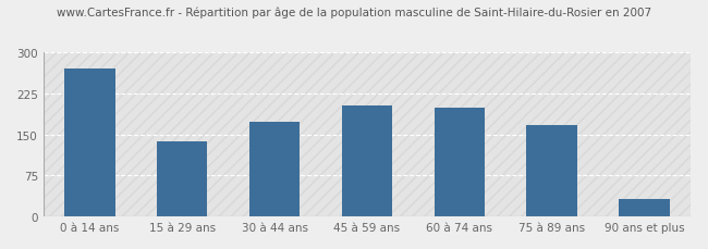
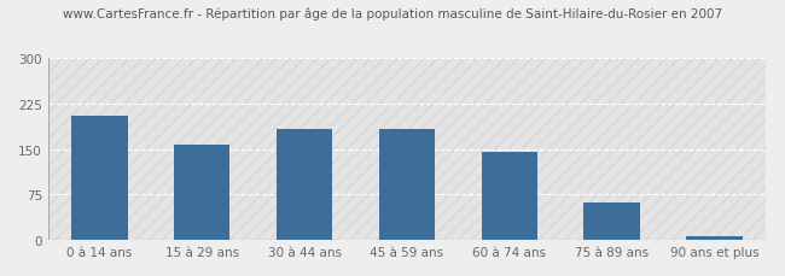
0 à 14 ans: 270 -> 205
15 à 29 ans: 138 -> 157
30 à 44 ans: 172 -> 183
45 à 59 ans: 202 -> 182
60 à 74 ans: 198 -> 146
75 à 89 ans: 166 -> 62
90 ans et plus: 32 -> 7
